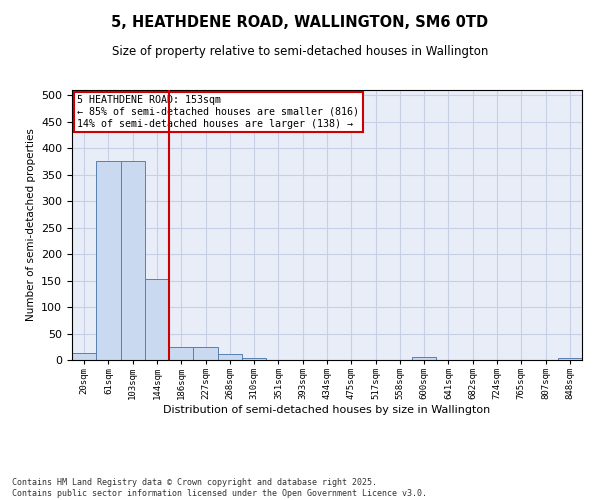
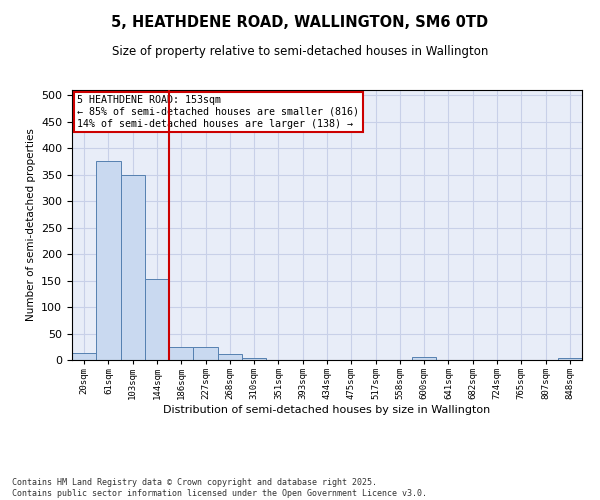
103sqm: 375 -> 350
